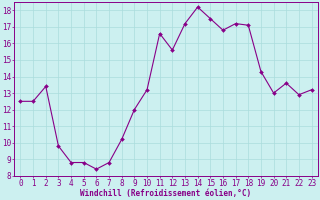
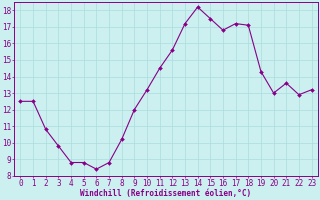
2: 13.4 -> 10.8
11: 16.6 -> 14.5
